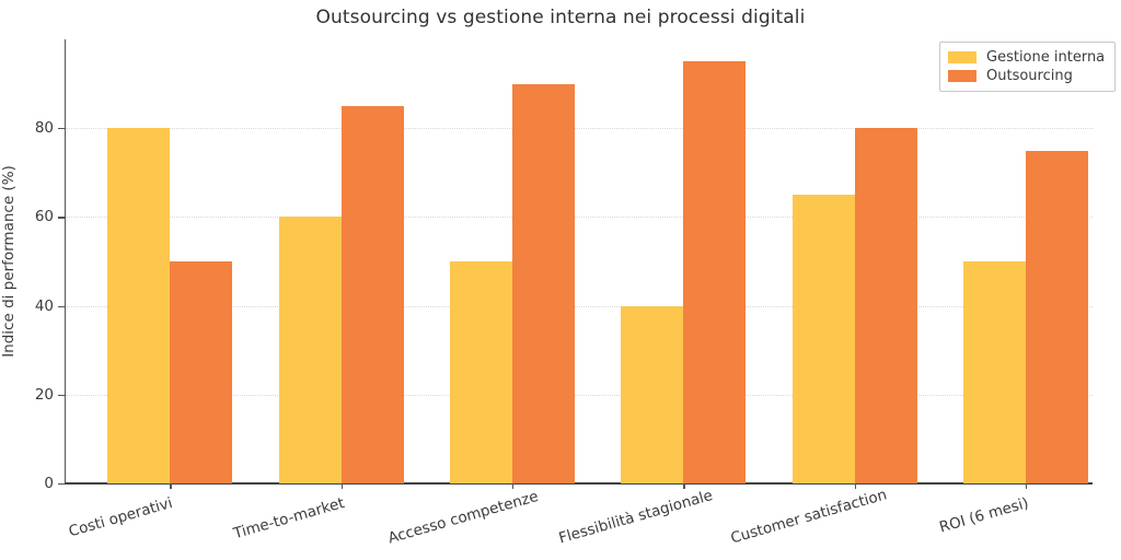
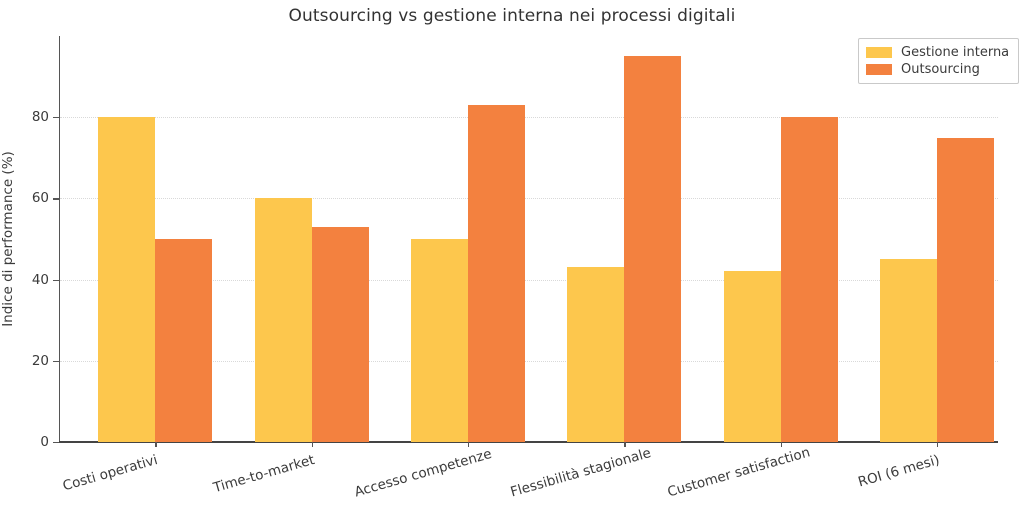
Outsourcing/Time-to-market: 85 -> 53
Outsourcing/Accesso competenze: 90 -> 83
Gestione interna/Flessibilità stagionale: 40 -> 43
Gestione interna/Customer satisfaction: 65 -> 42
Gestione interna/ROI (6 mesi): 50 -> 45
